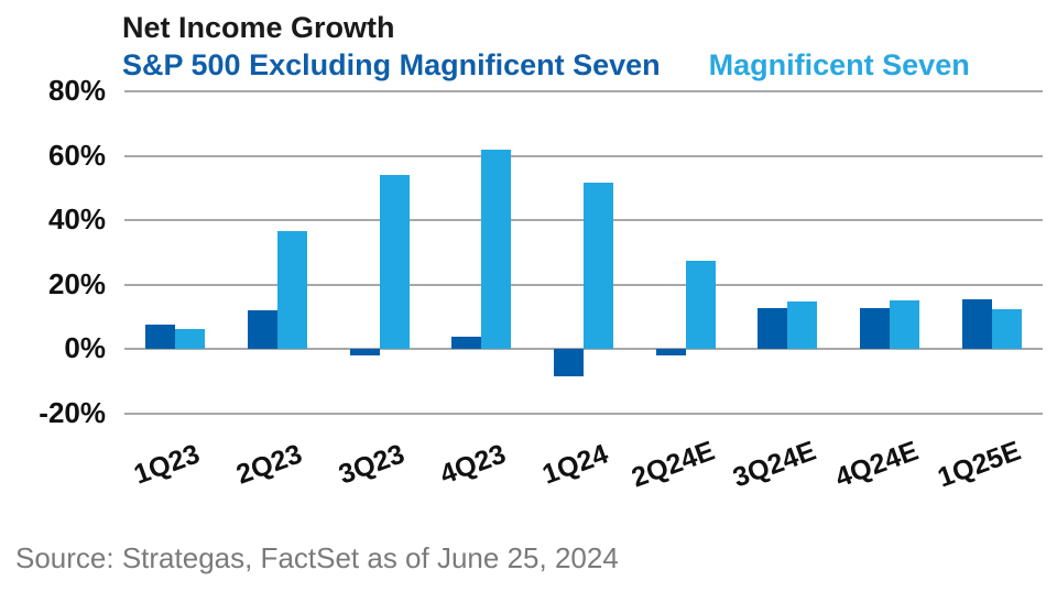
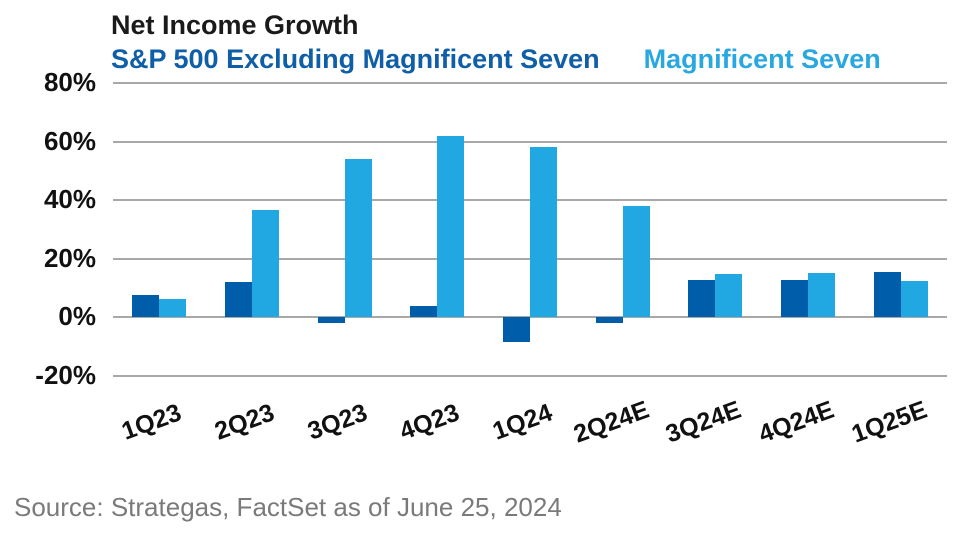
Magnificent Seven/1Q24: 52% -> 58%
Magnificent Seven/2Q24E: 27% -> 38%
